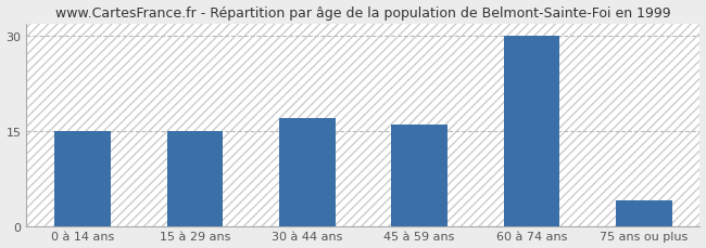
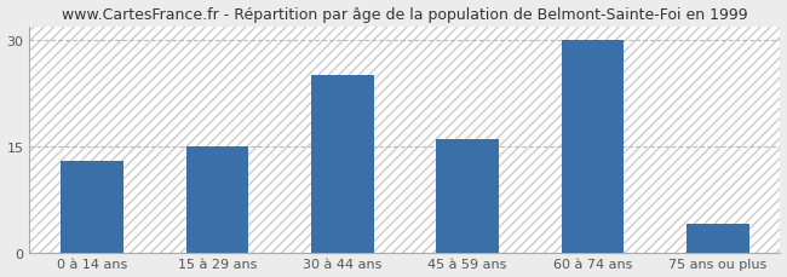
0 à 14 ans: 15 -> 13
30 à 44 ans: 17 -> 25
